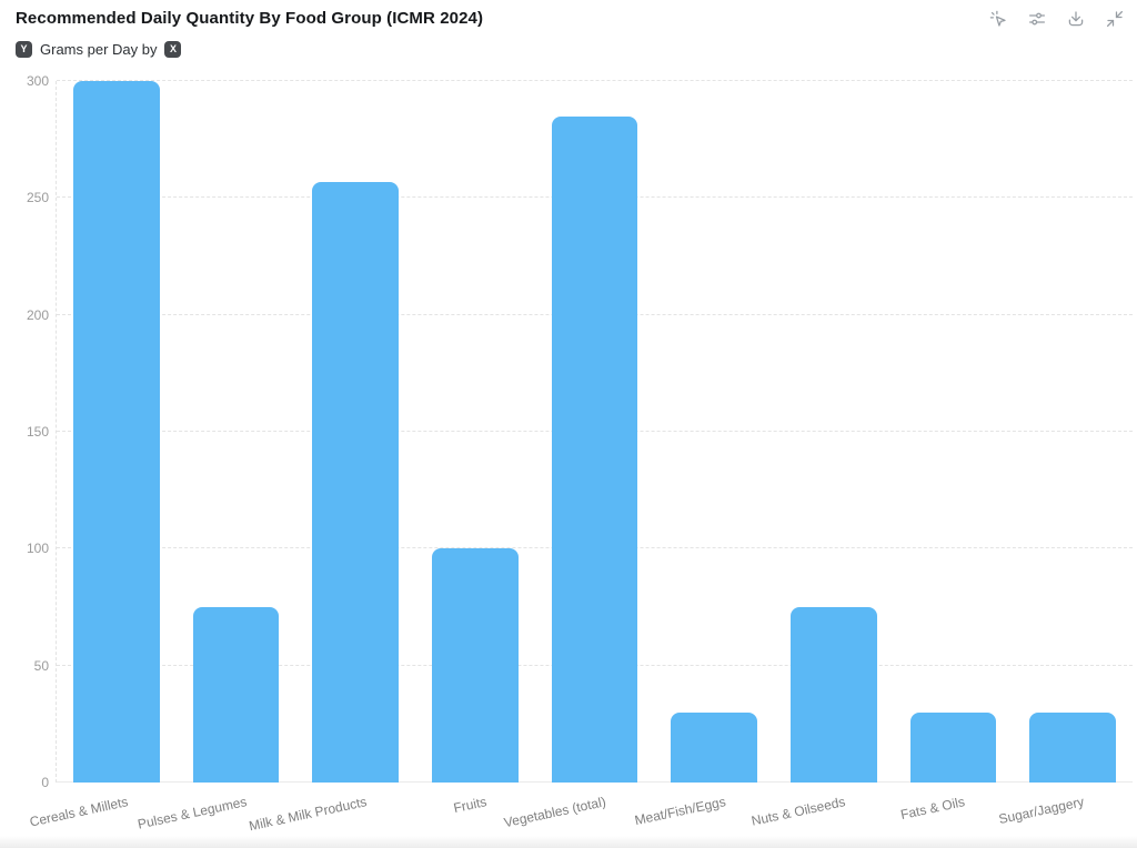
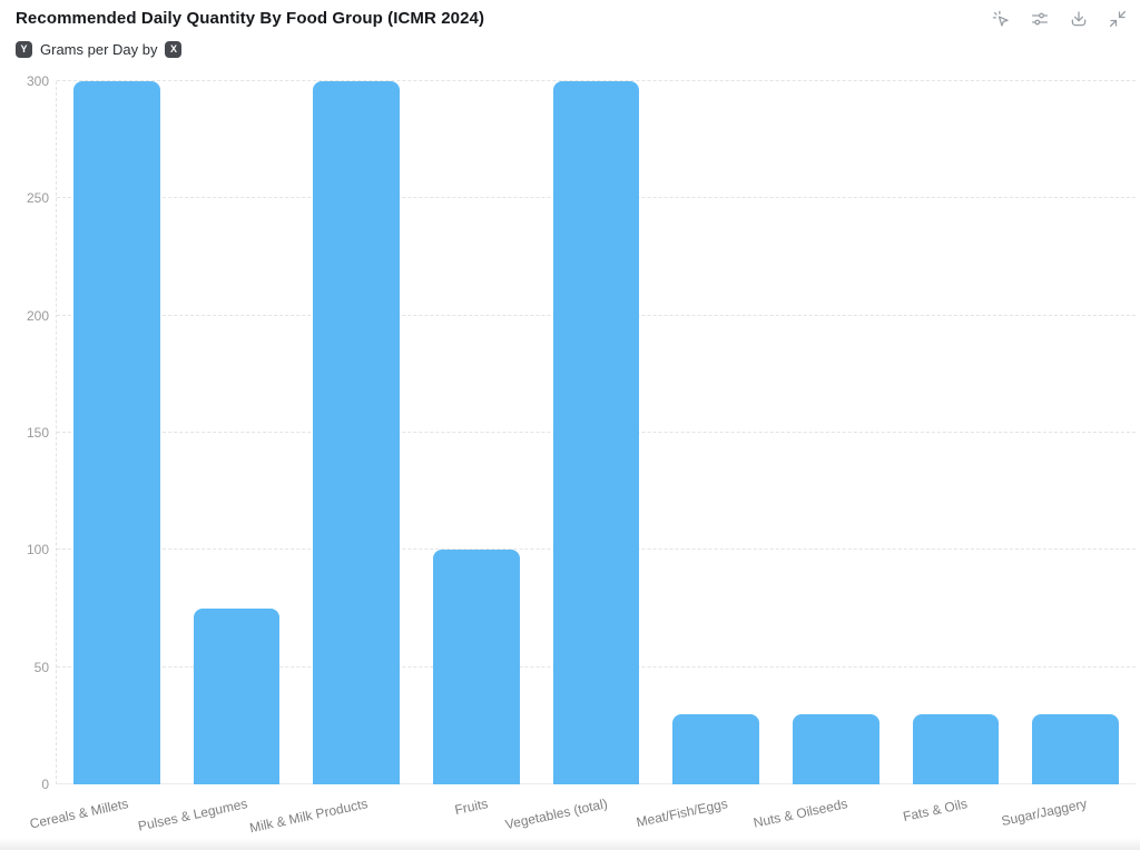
Milk & Milk Products: 257 -> 300
Vegetables (total): 285 -> 300
Nuts & Oilseeds: 75 -> 30
